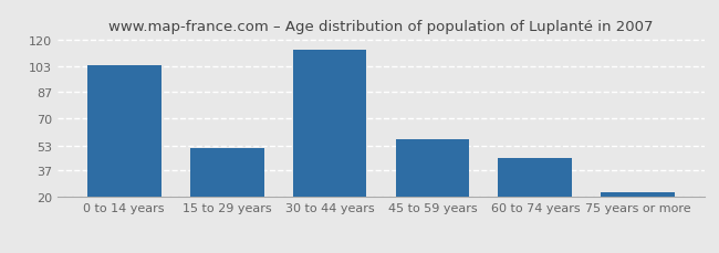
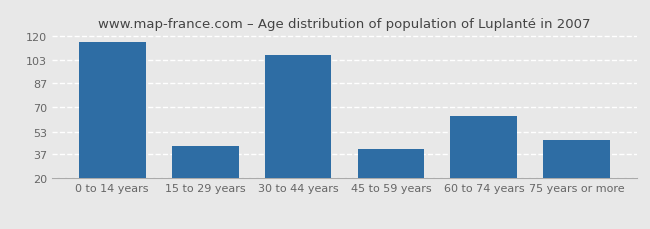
0 to 14 years: 104 -> 116
15 to 29 years: 51 -> 43
30 to 44 years: 114 -> 107
45 to 59 years: 57 -> 41
60 to 74 years: 45 -> 64
75 years or more: 23 -> 47
